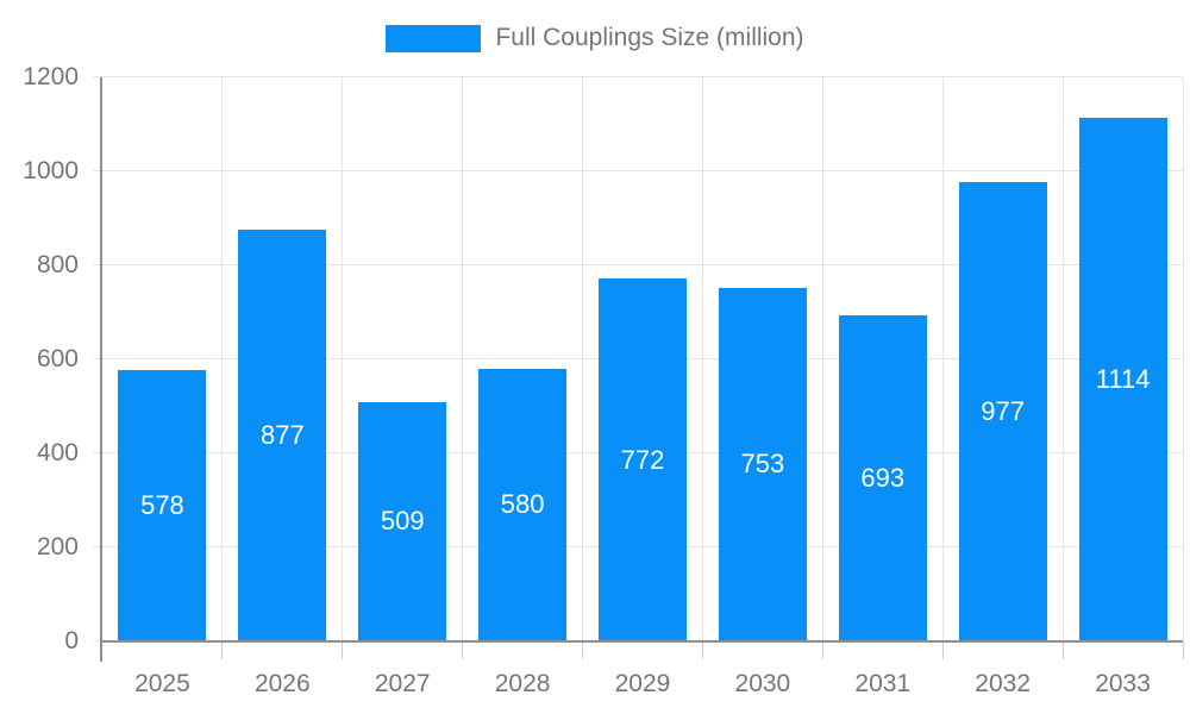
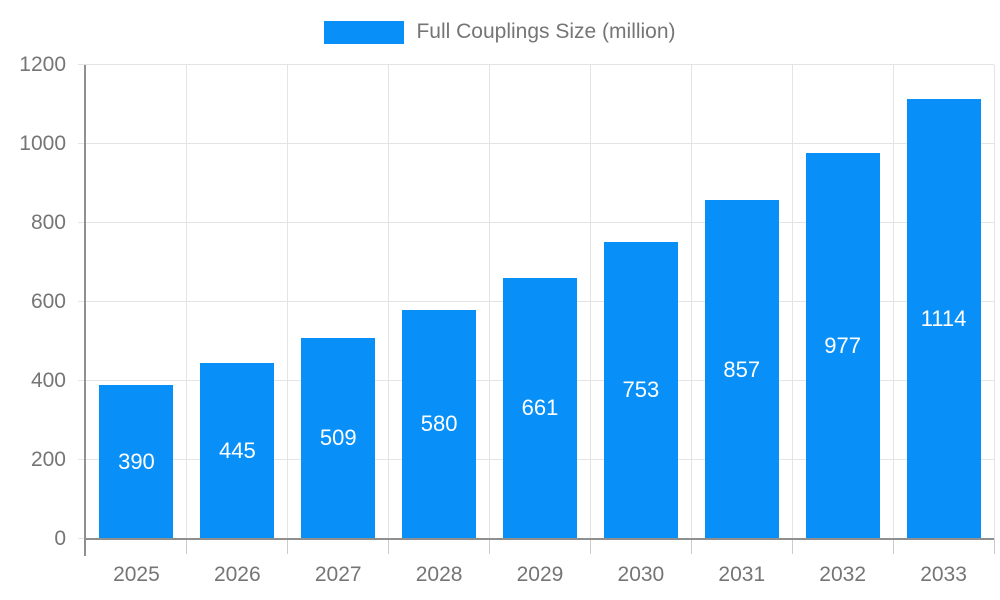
2025: 578 -> 390
2026: 877 -> 445
2029: 772 -> 661
2031: 693 -> 857
